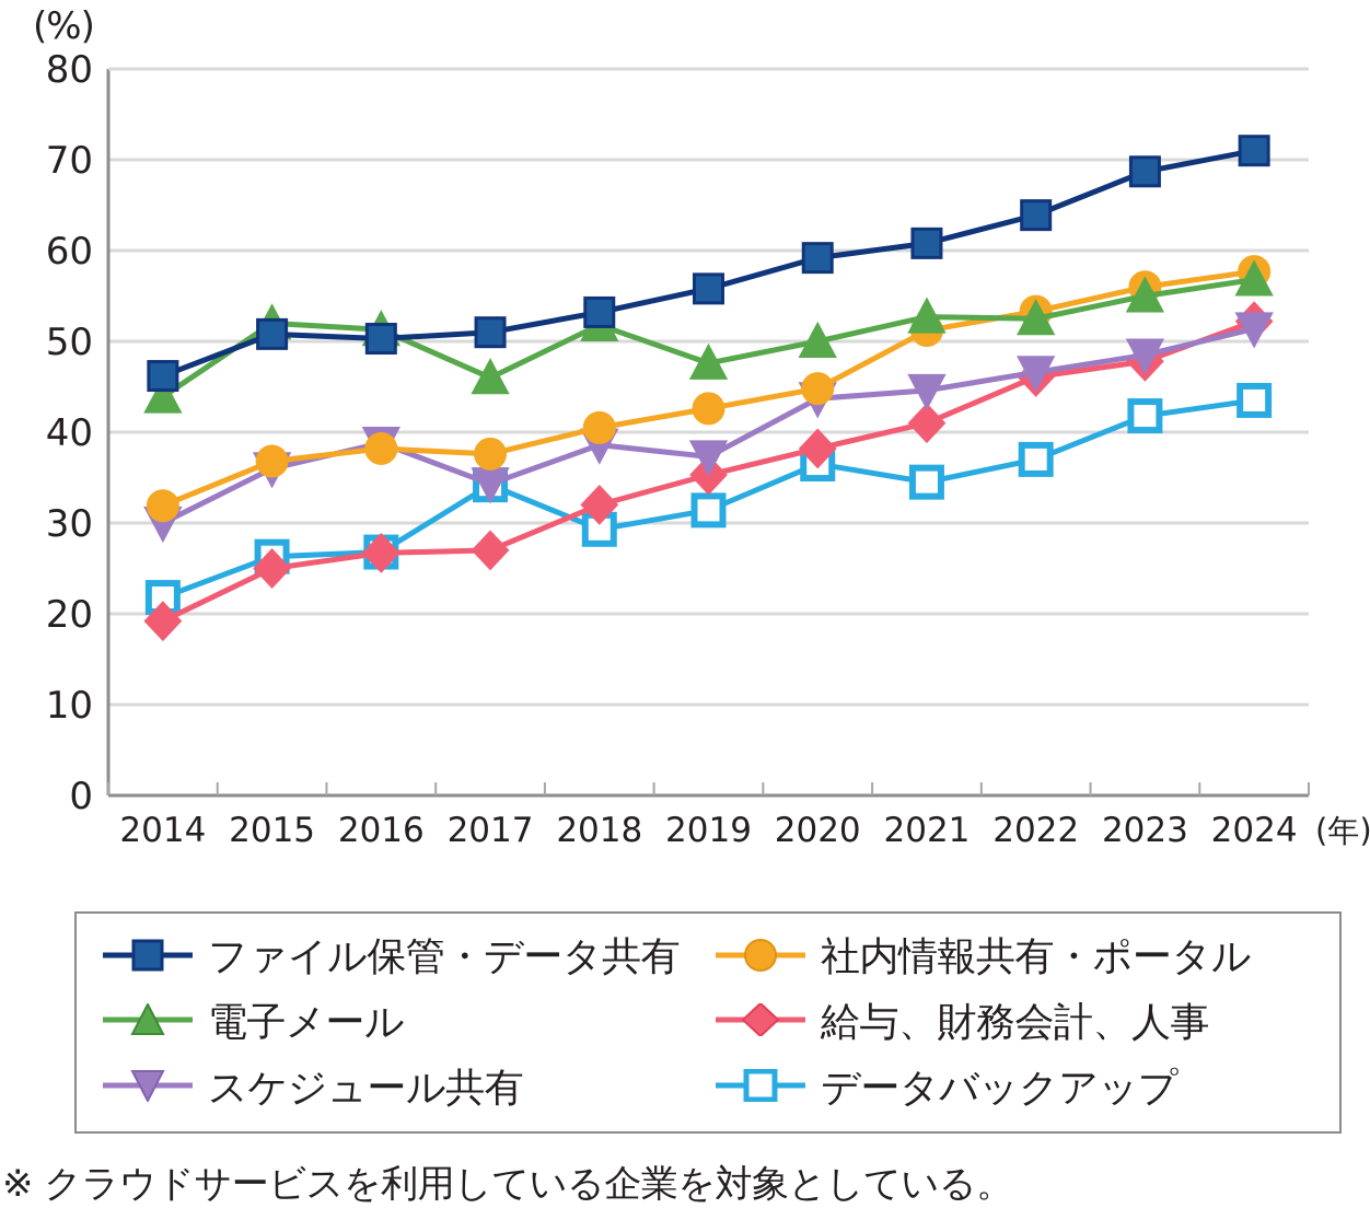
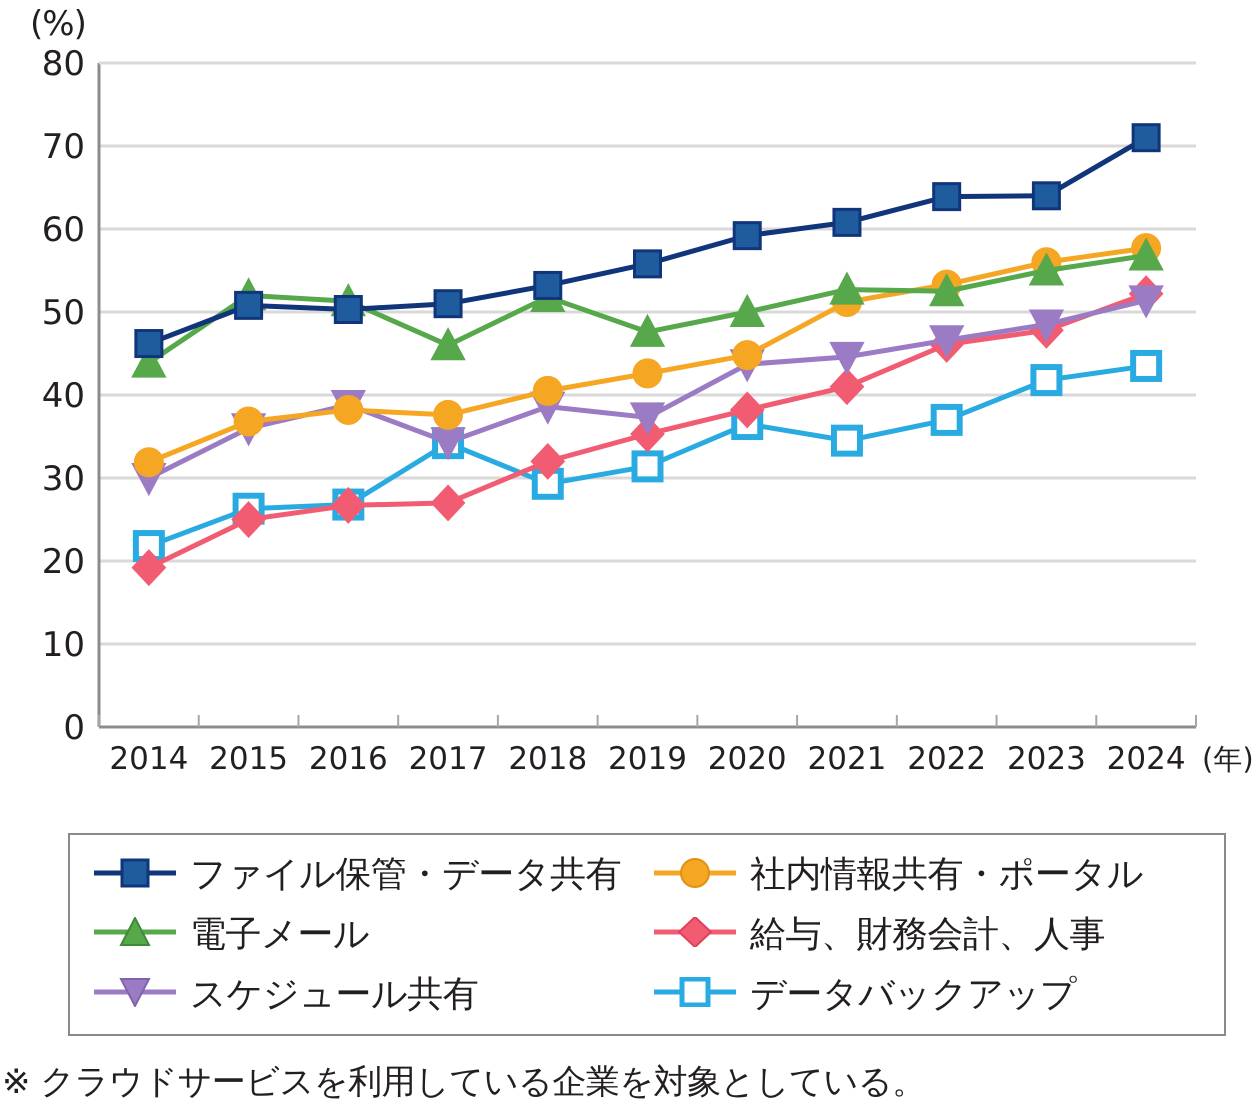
ファイル保管・データ共有/2023: 69 -> 64
